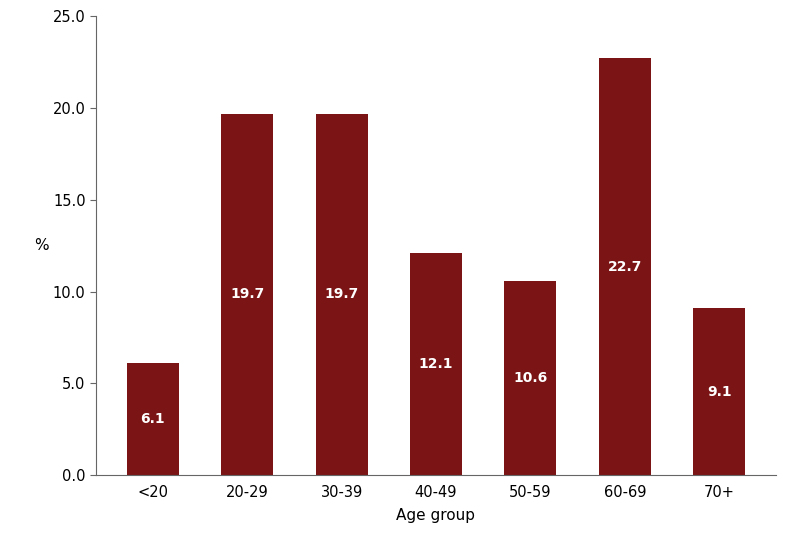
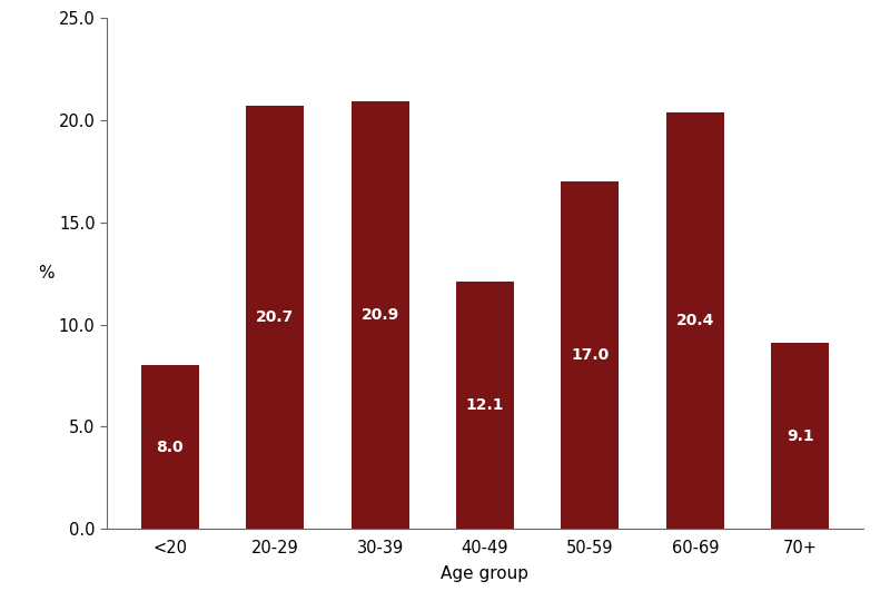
<20: 6.1 -> 8.0
20-29: 19.7 -> 20.7
30-39: 19.7 -> 20.9
50-59: 10.6 -> 17.0
60-69: 22.7 -> 20.4
